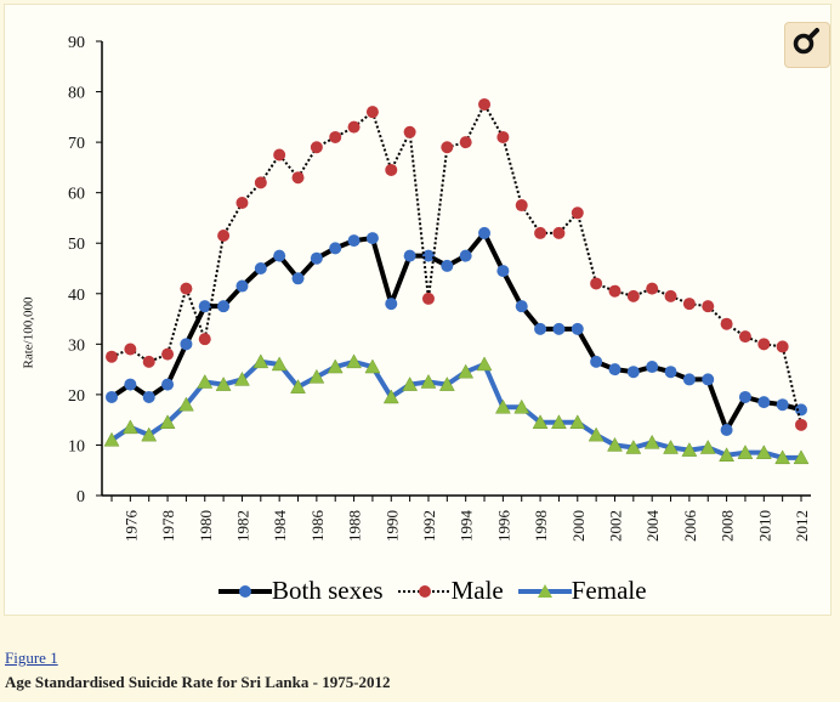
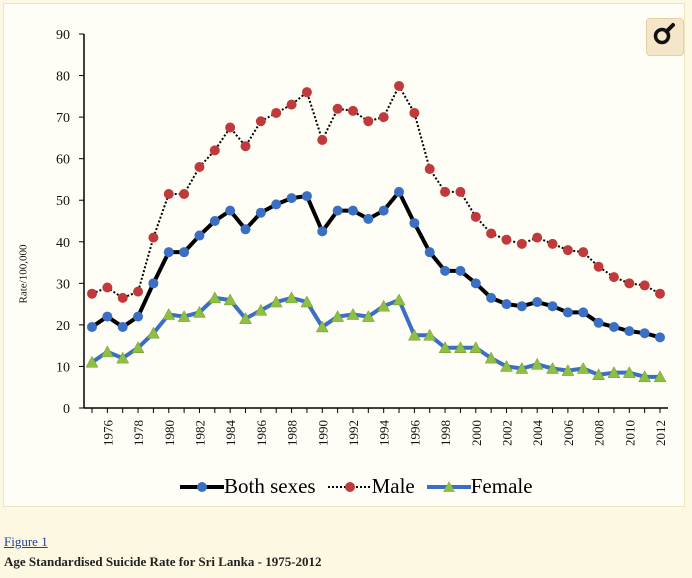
Male/1980: 31 -> 52
Both sexes/1990: 38 -> 42
Male/1992: 39 -> 72
Both sexes/2000: 33 -> 30
Male/2000: 56 -> 46
Both sexes/2008: 13 -> 20
Male/2012: 14 -> 28
